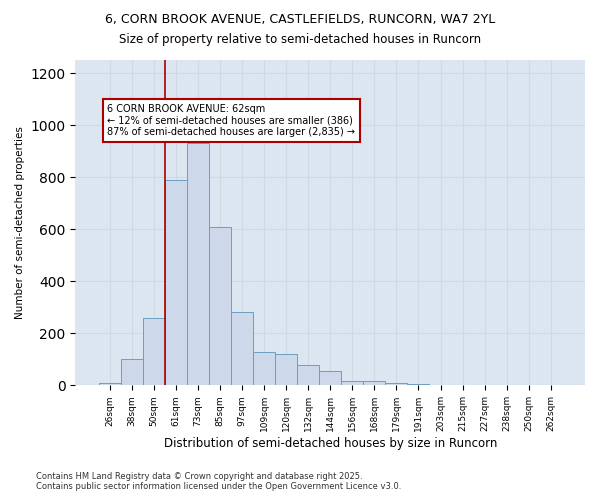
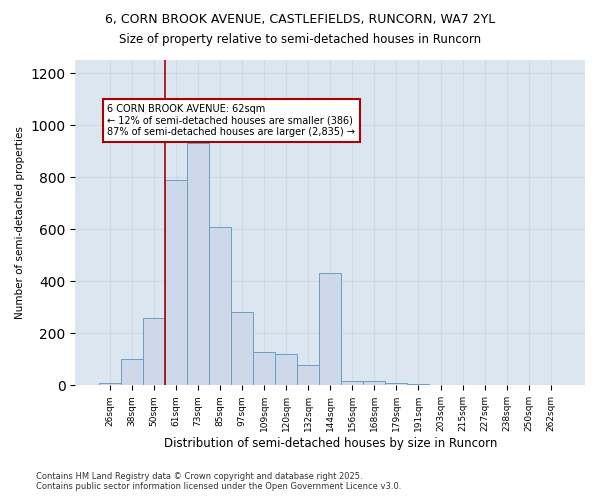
144sqm: 55 -> 430
